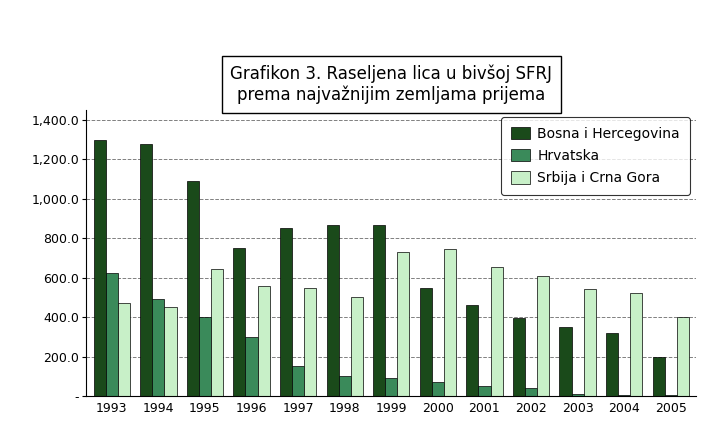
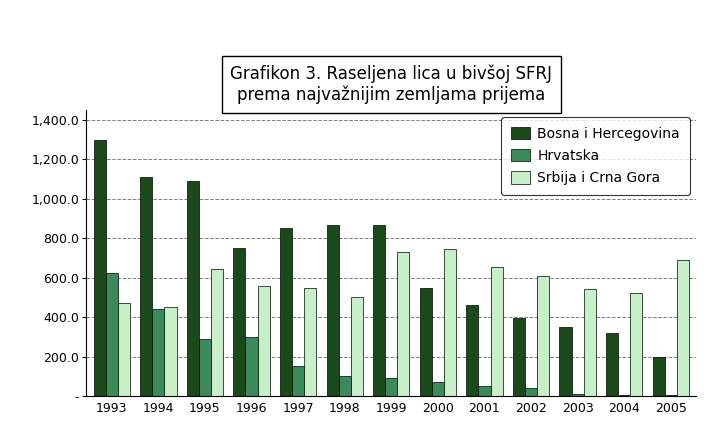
Bosna i Hercegovina/1994: 1,280 -> 1,110
Hrvatska/1994: 490 -> 440
Hrvatska/1995: 400 -> 290
Srbija i Crna Gora/2005: 400 -> 690
